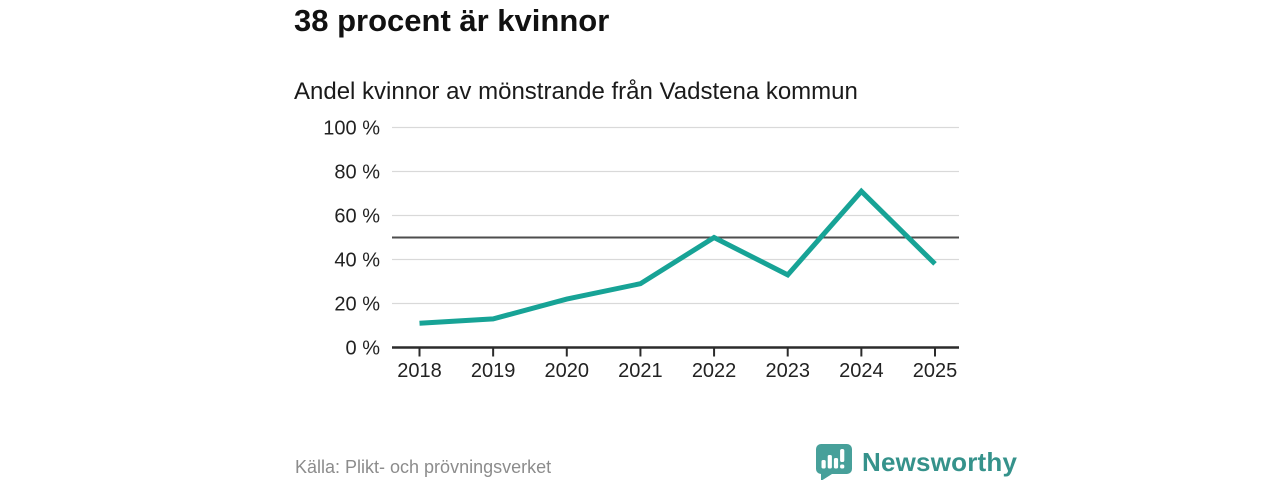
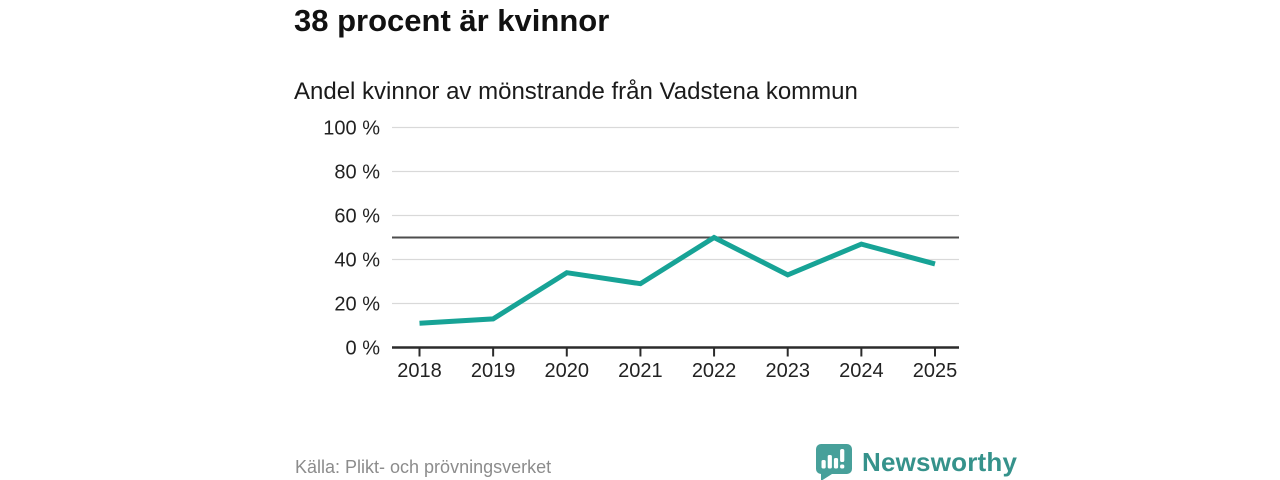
2020: 22% -> 34%
2024: 71% -> 47%
